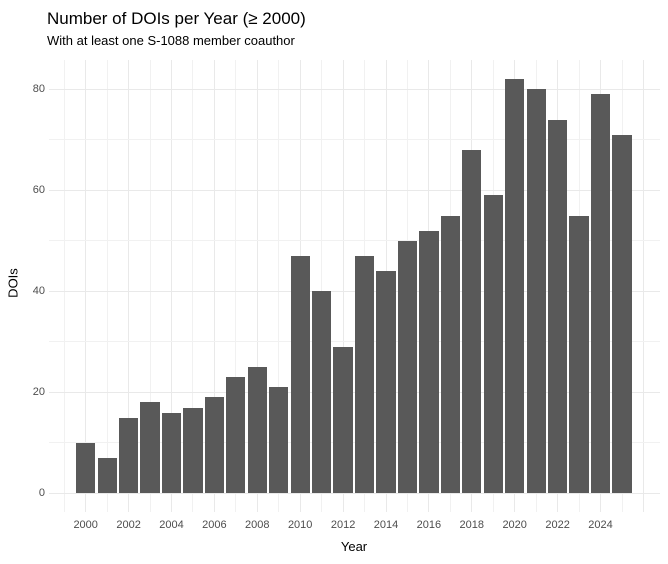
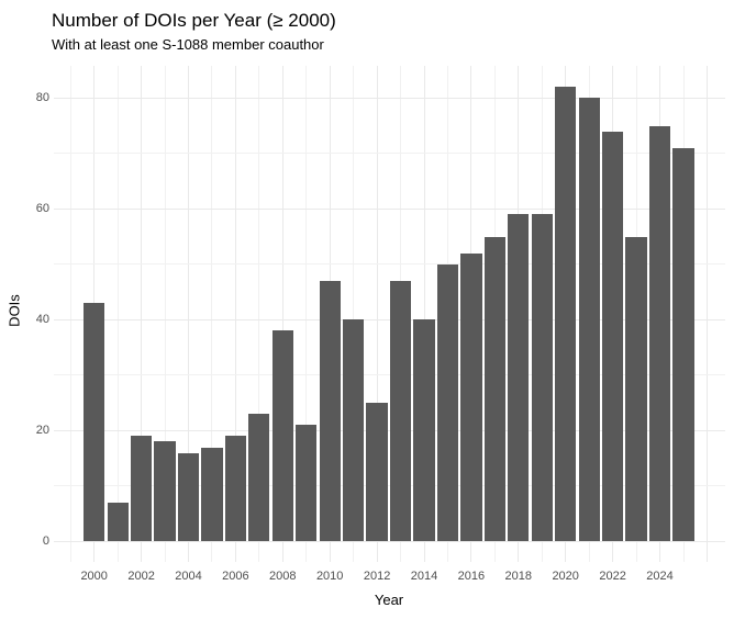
2000: 10 -> 43
2002: 15 -> 19
2008: 25 -> 38
2012: 29 -> 25
2014: 44 -> 40
2018: 68 -> 59
2024: 79 -> 75
